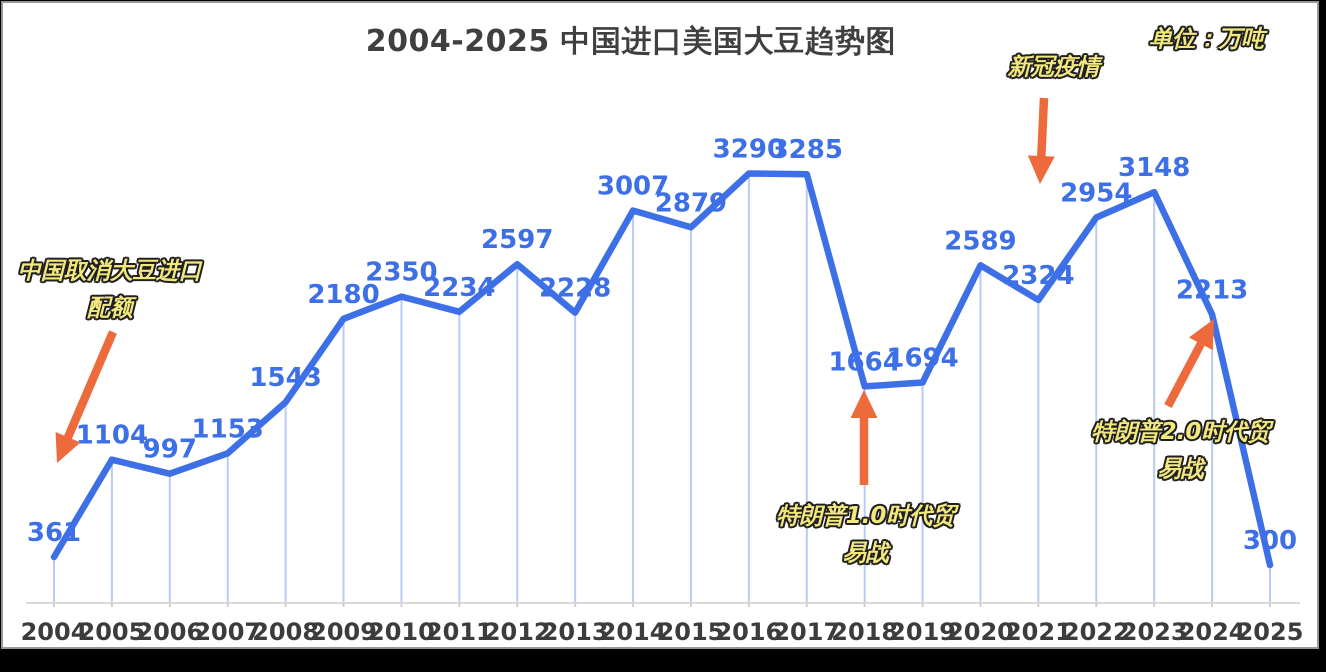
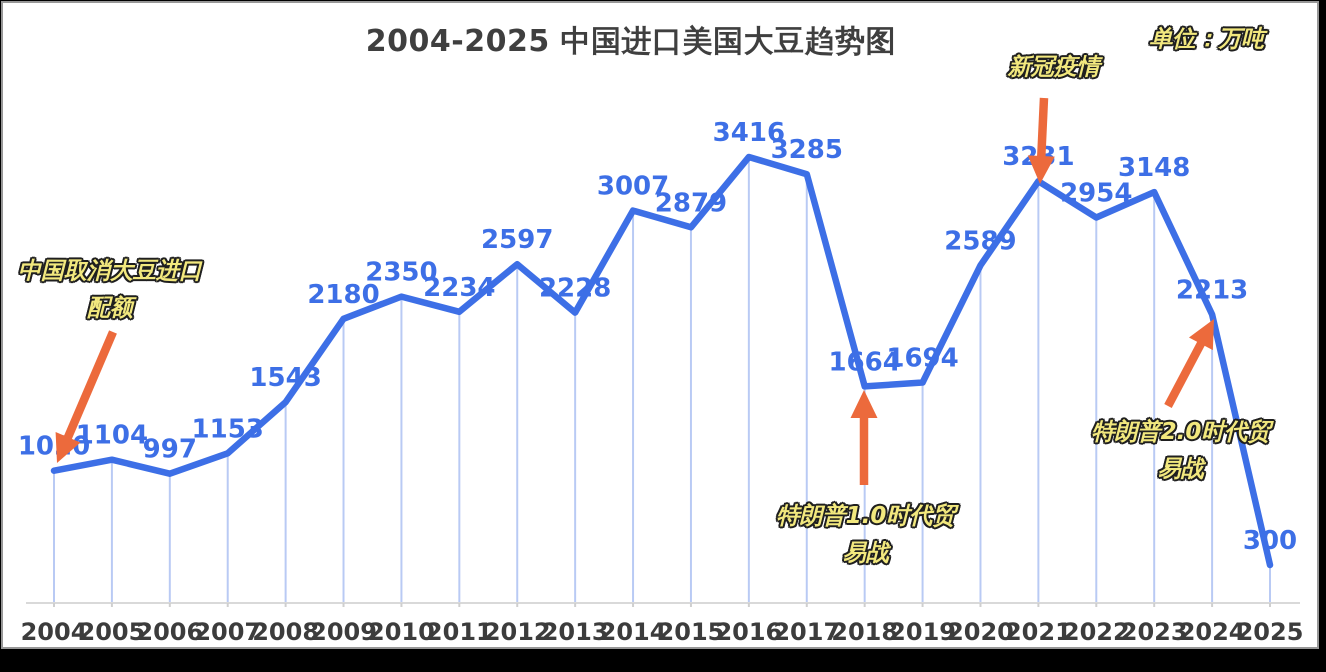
2004: 361 -> 1020
2016: 3290 -> 3416
2021: 2324 -> 3231
